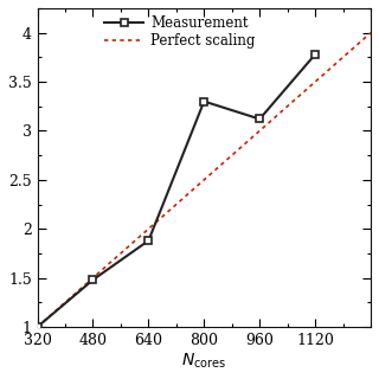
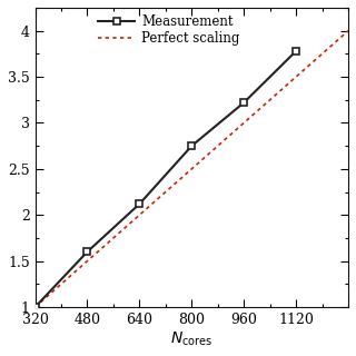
480: 1.48 -> 1.60
640: 1.88 -> 2.12
800: 3.30 -> 2.75
960: 3.12 -> 3.22
